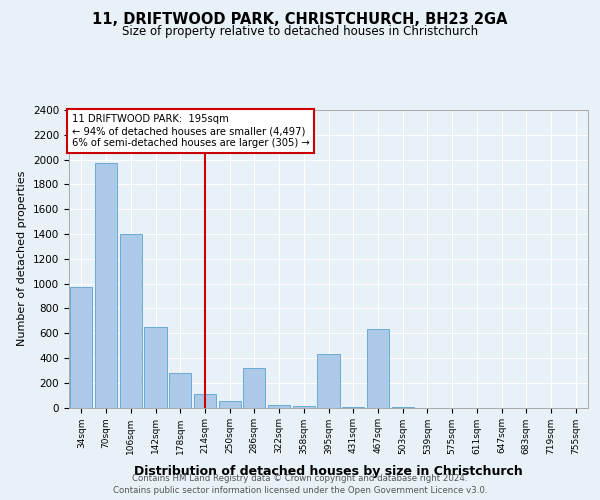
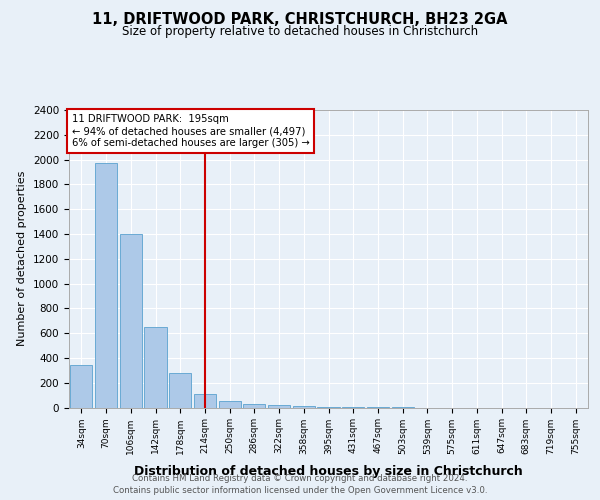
34sqm: 970 -> 340
286sqm: 320 -> 30
395sqm: 430 -> 0
467sqm: 630 -> 0
